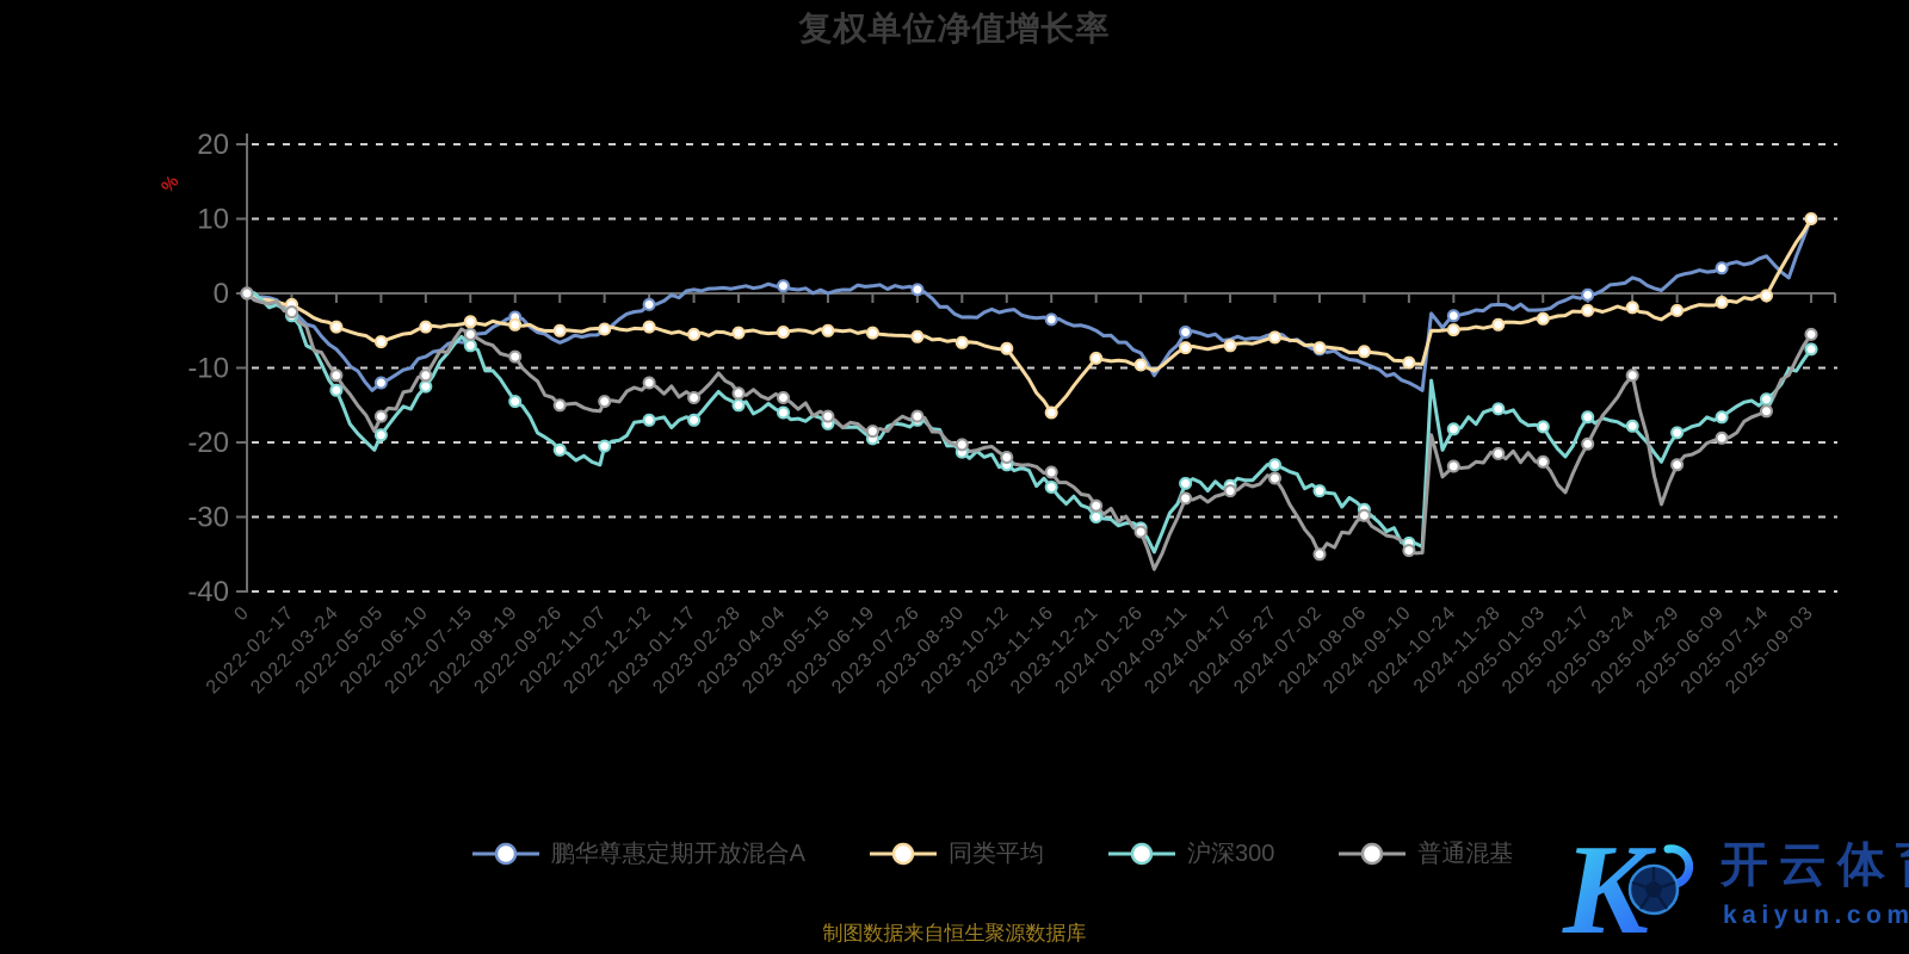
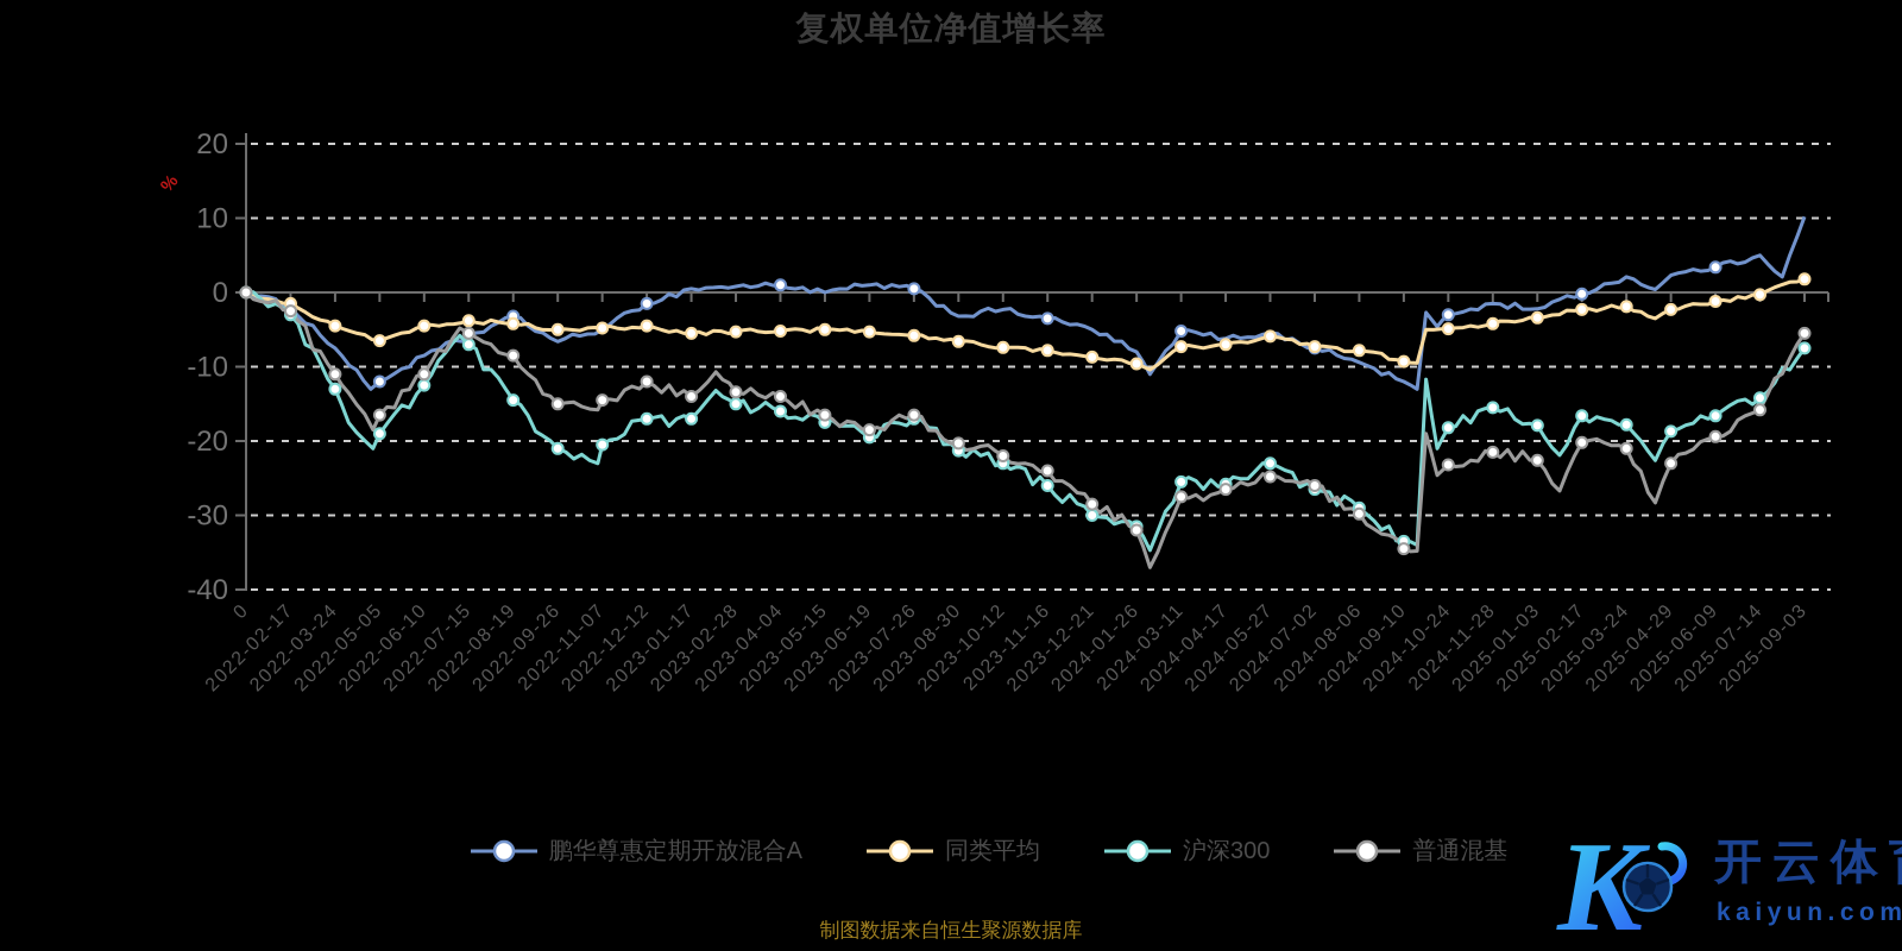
同类平均/2023-11-16: -16 -> -8
普通混基/2024-07-02: -35 -> -26
普通混基/2025-03-24: -11 -> -21
同类平均/2025-09-03: 10 -> 2
